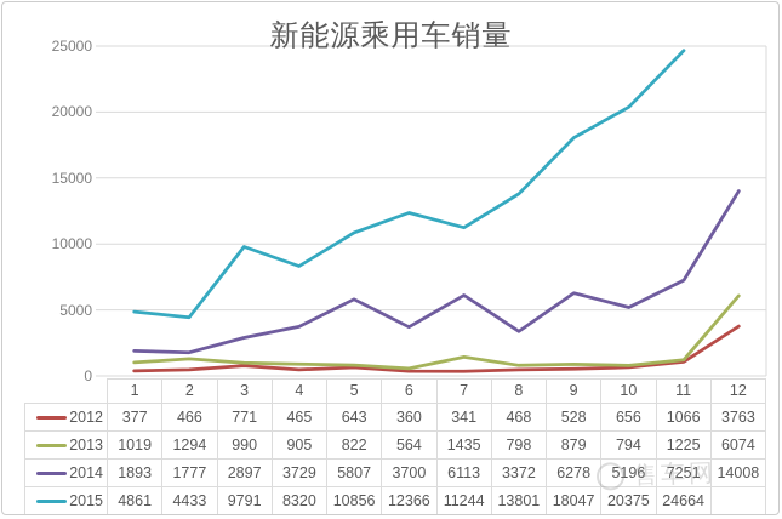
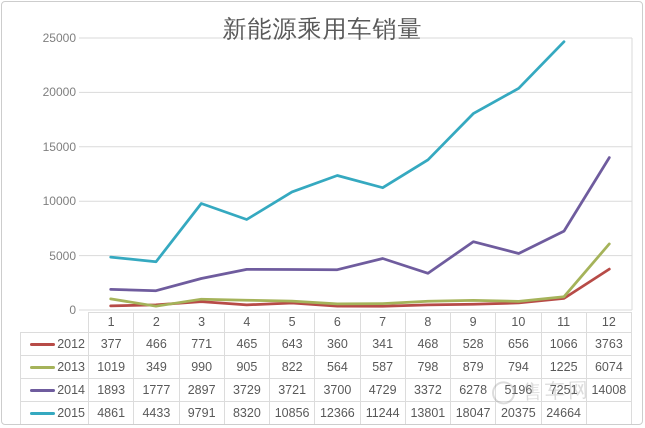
2013/2: 1294 -> 349
2014/5: 5807 -> 3721
2013/7: 1435 -> 587
2014/7: 6113 -> 4729
